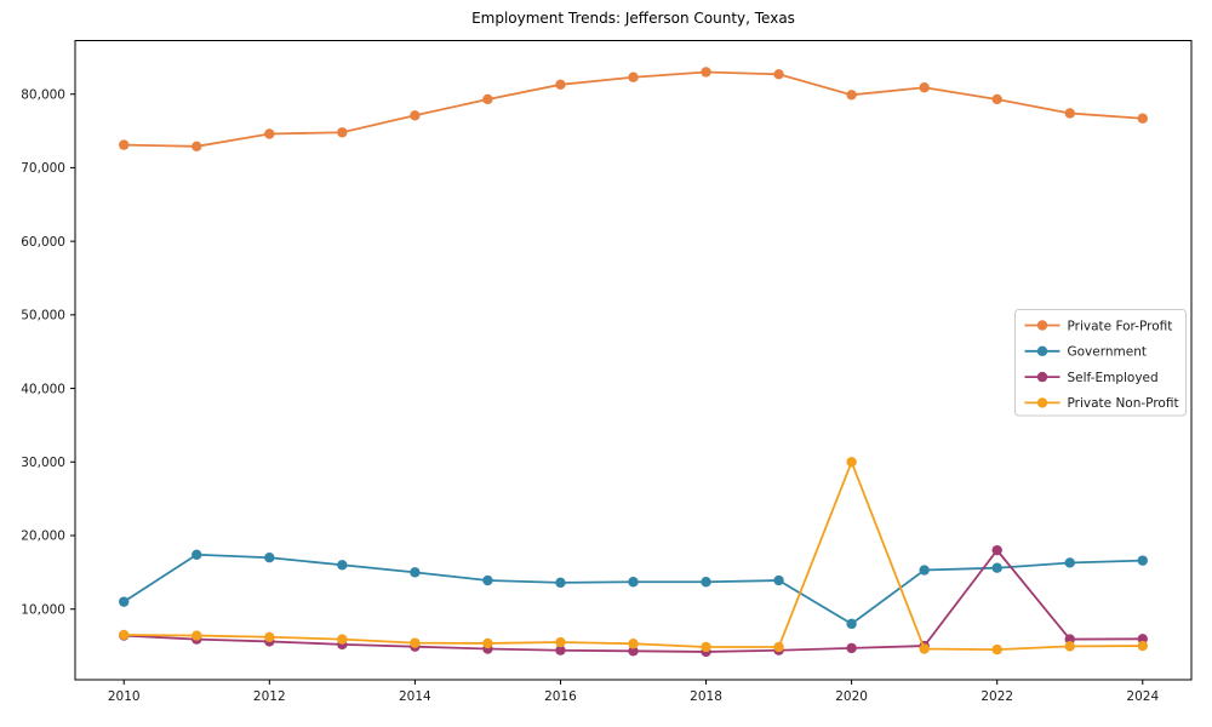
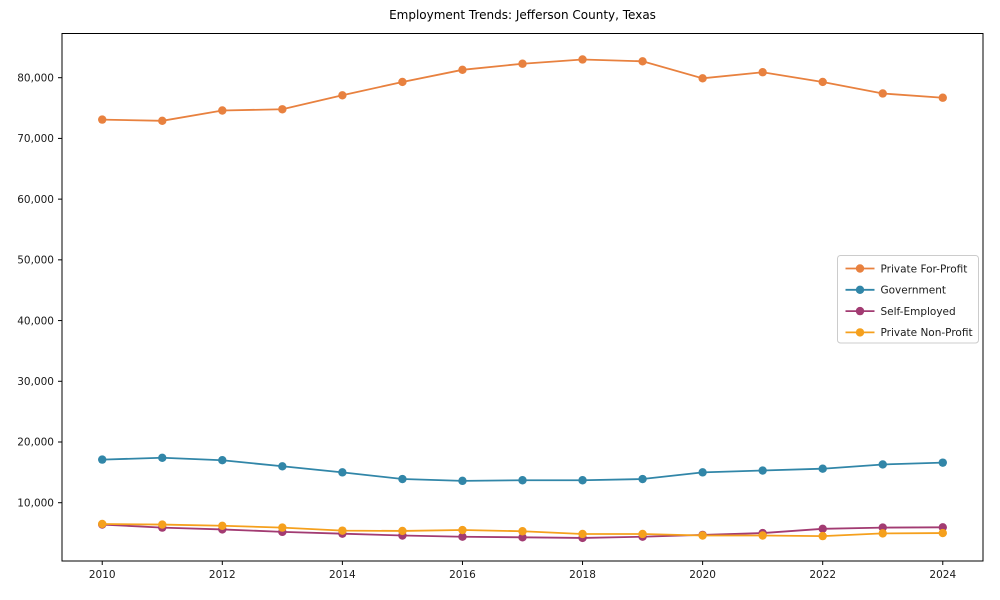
Government/2010: 11000 -> 17000
Government/2020: 8000 -> 15000
Private Non-Profit/2020: 30000 -> 5000
Self-Employed/2022: 18000 -> 6000
